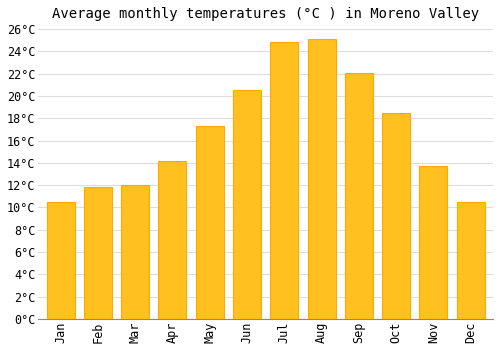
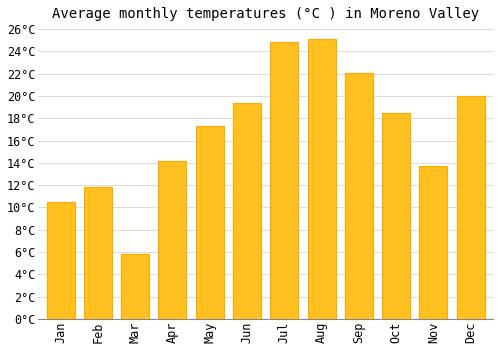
Mar: 12.0°C -> 5.8°C
Jun: 20.5°C -> 19.4°C
Dec: 10.5°C -> 20.0°C
